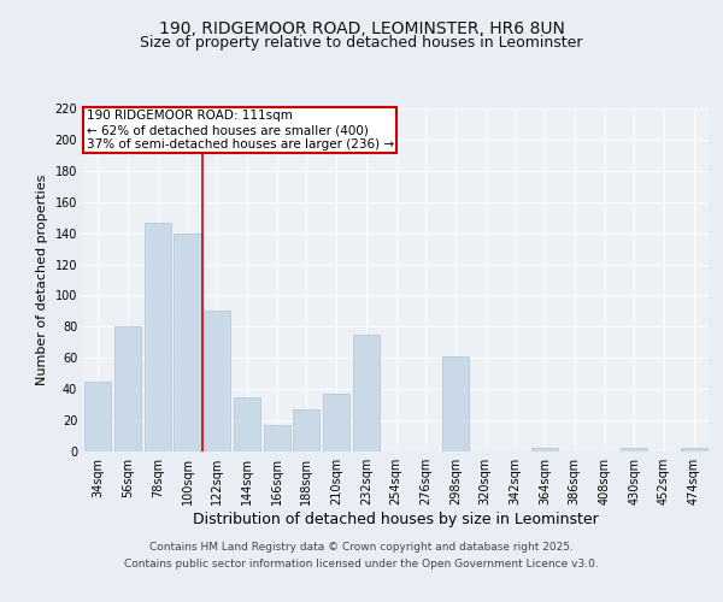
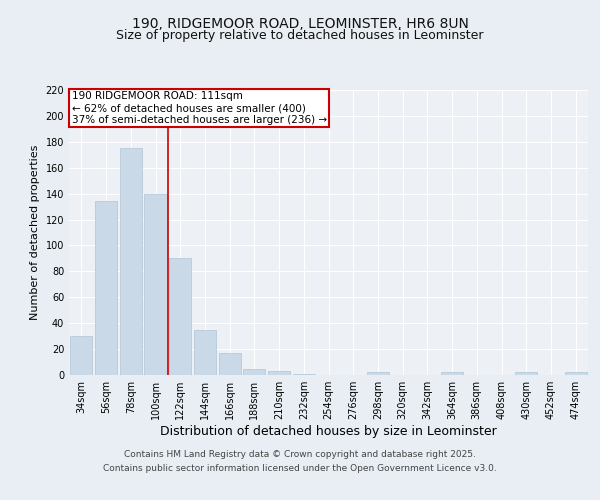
34sqm: 45 -> 30
56sqm: 80 -> 134
78sqm: 147 -> 175
188sqm: 27 -> 5
210sqm: 37 -> 3
232sqm: 75 -> 1
298sqm: 61 -> 2
